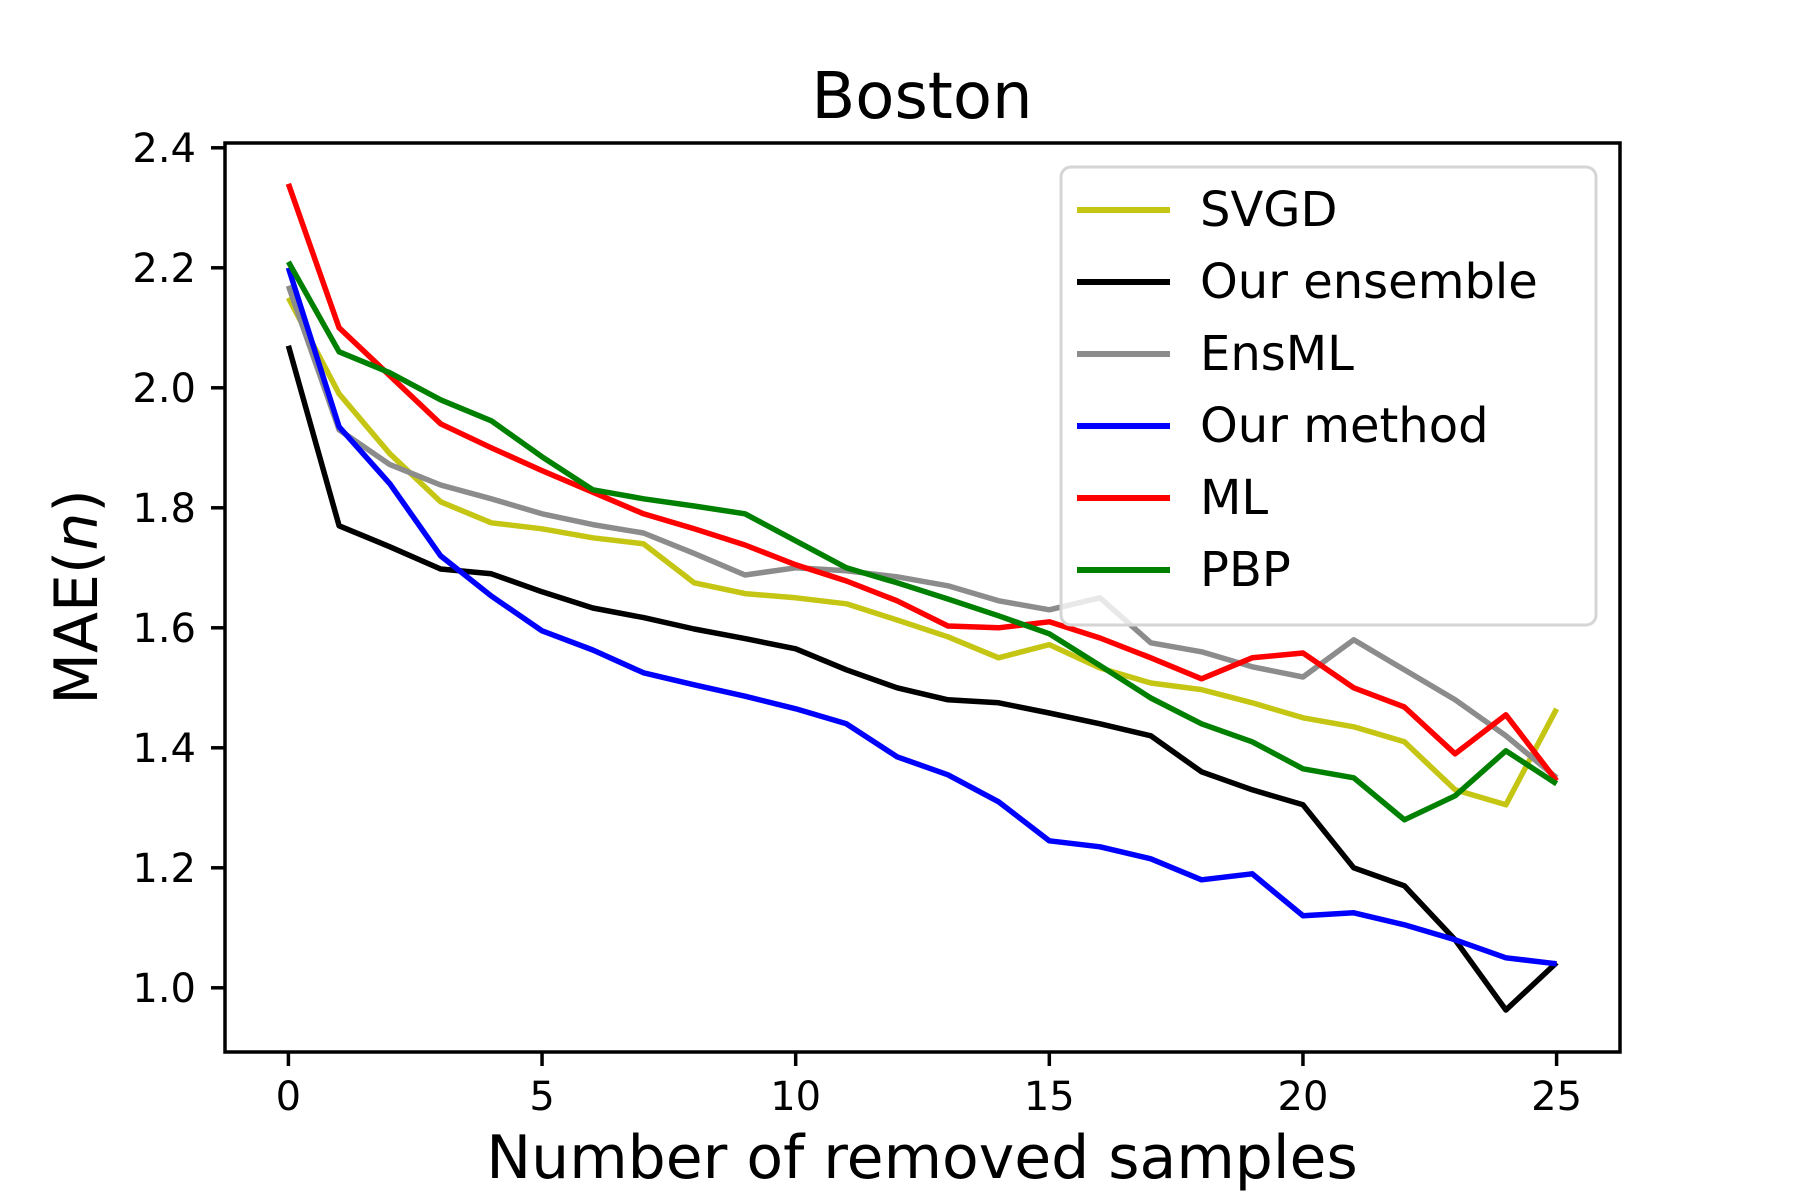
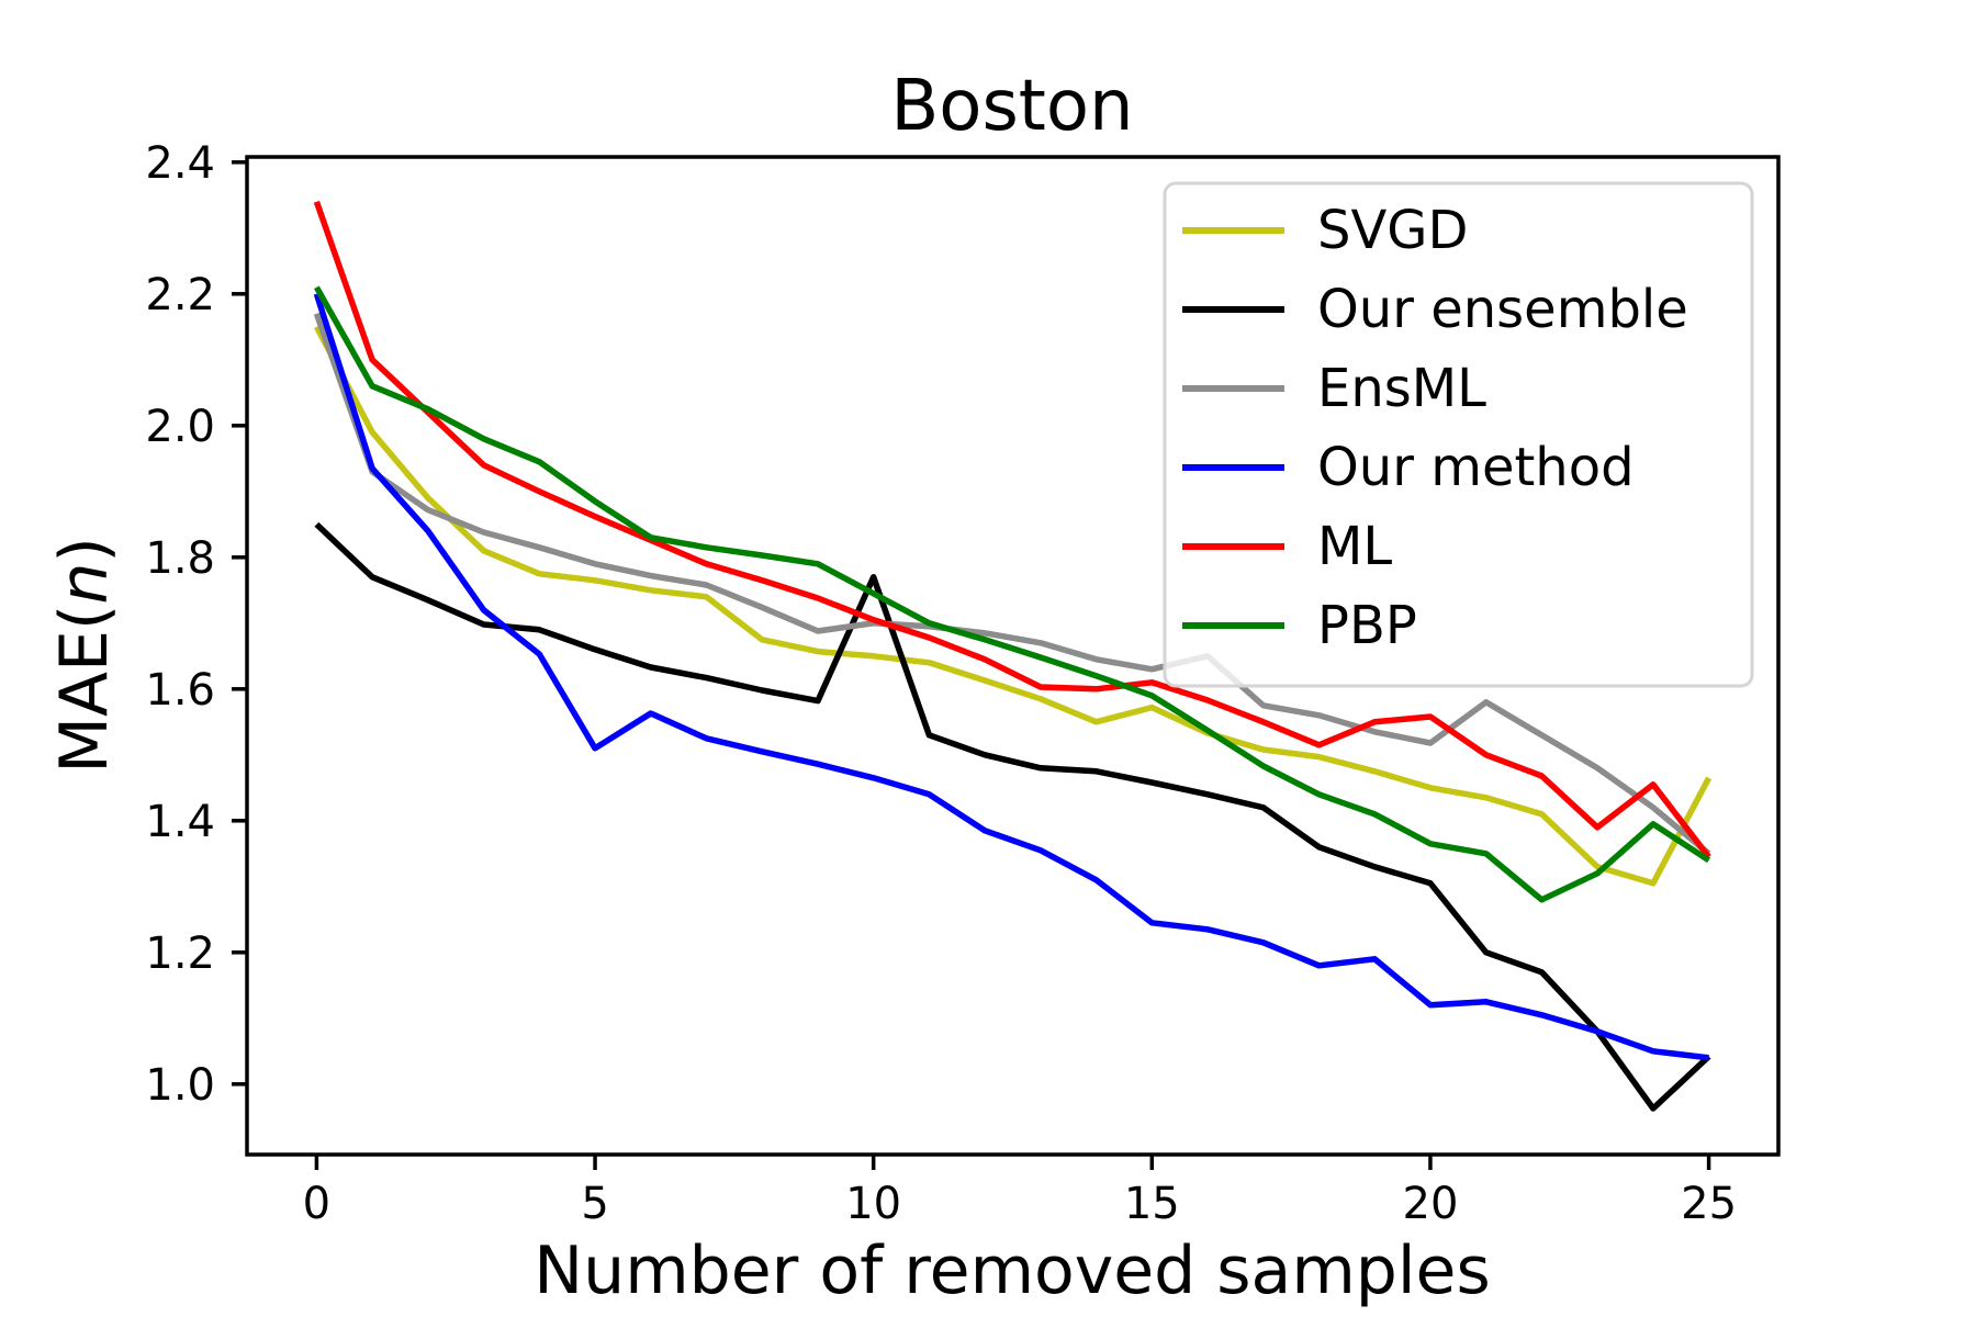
Our ensemble/0: 2.07 -> 1.85
Our method/5: 1.59 -> 1.51
Our ensemble/10: 1.56 -> 1.77
